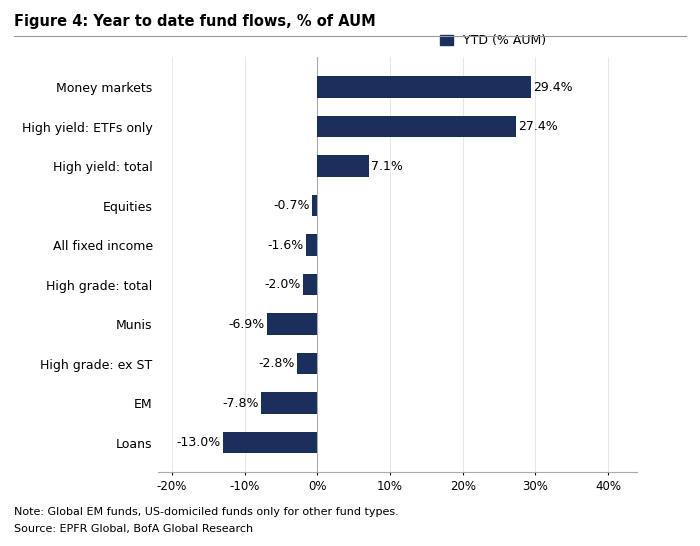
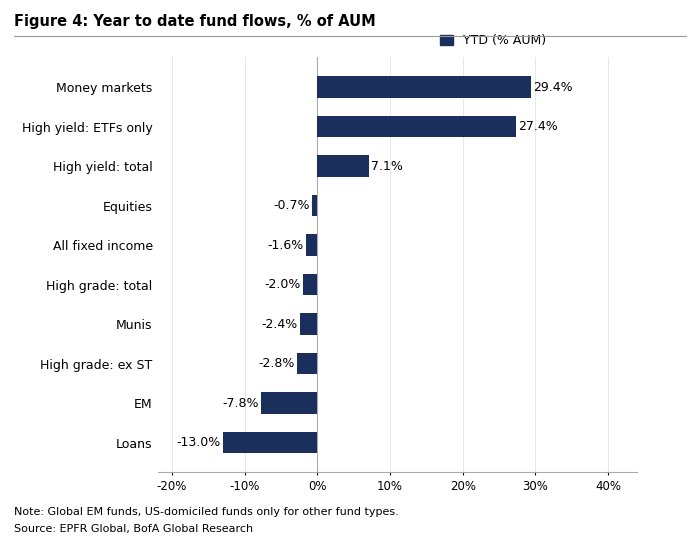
Munis: -6.9% -> -2.4%
